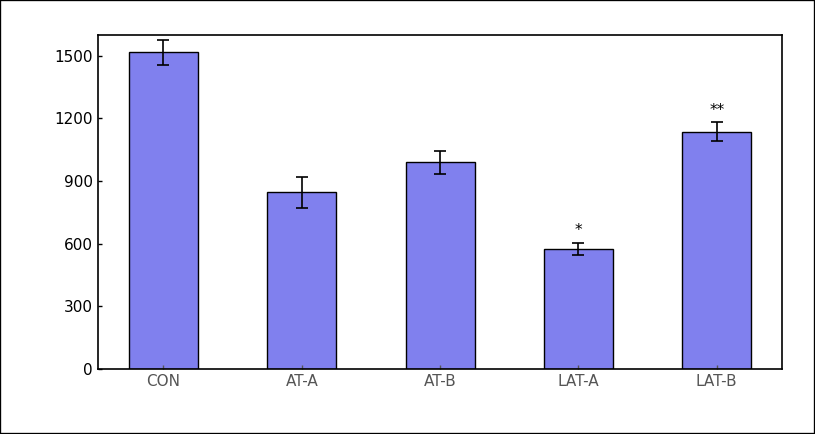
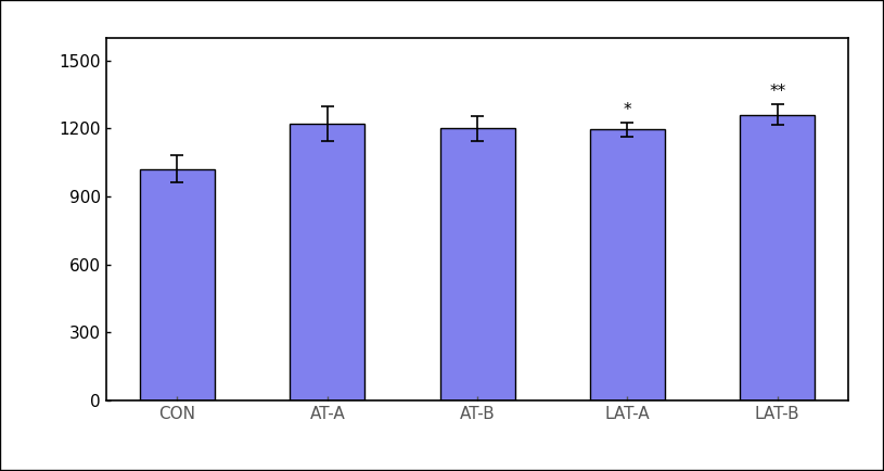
CON: 1515 -> 1020
AT-A: 845 -> 1220
AT-B: 990 -> 1200
LAT-A: 575 -> 1195
LAT-B: 1135 -> 1260
